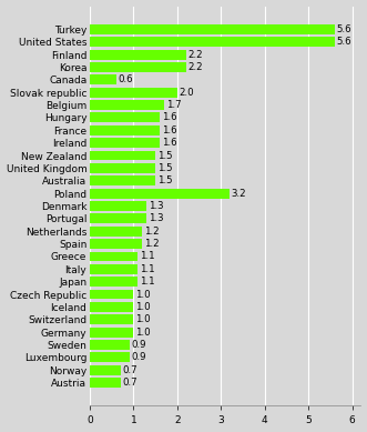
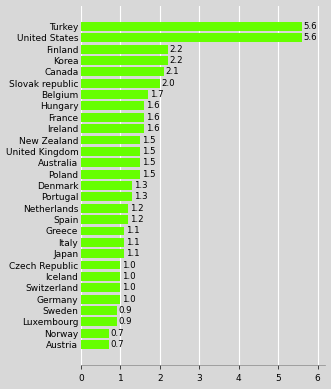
Canada: 0.6 -> 2.1
Poland: 3.2 -> 1.5
